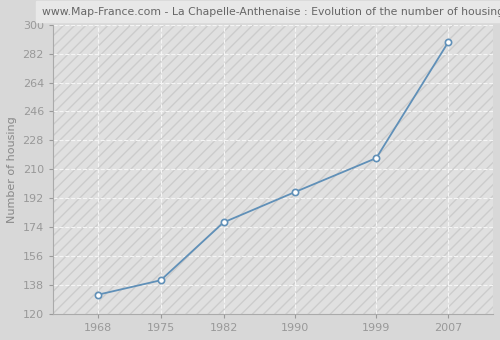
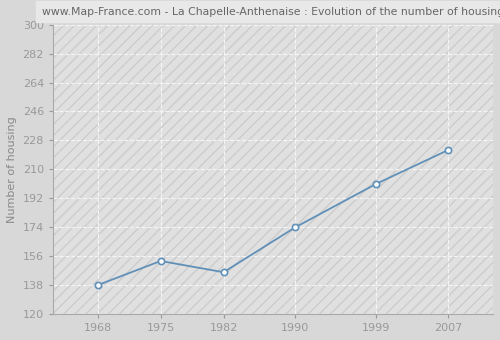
1968: 132 -> 138
1975: 141 -> 153
1982: 177 -> 146
1990: 196 -> 174
1999: 217 -> 201
2007: 289 -> 222
